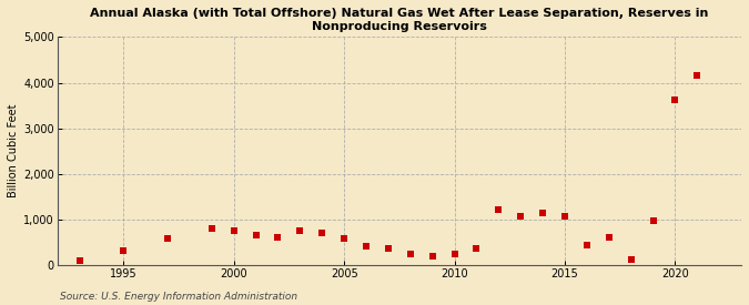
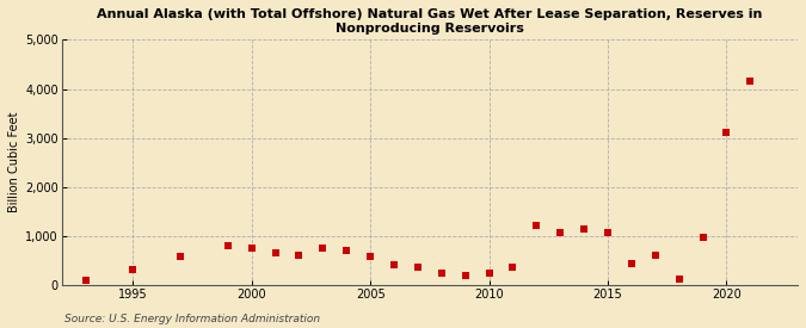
2020: 3,620 -> 3,100
